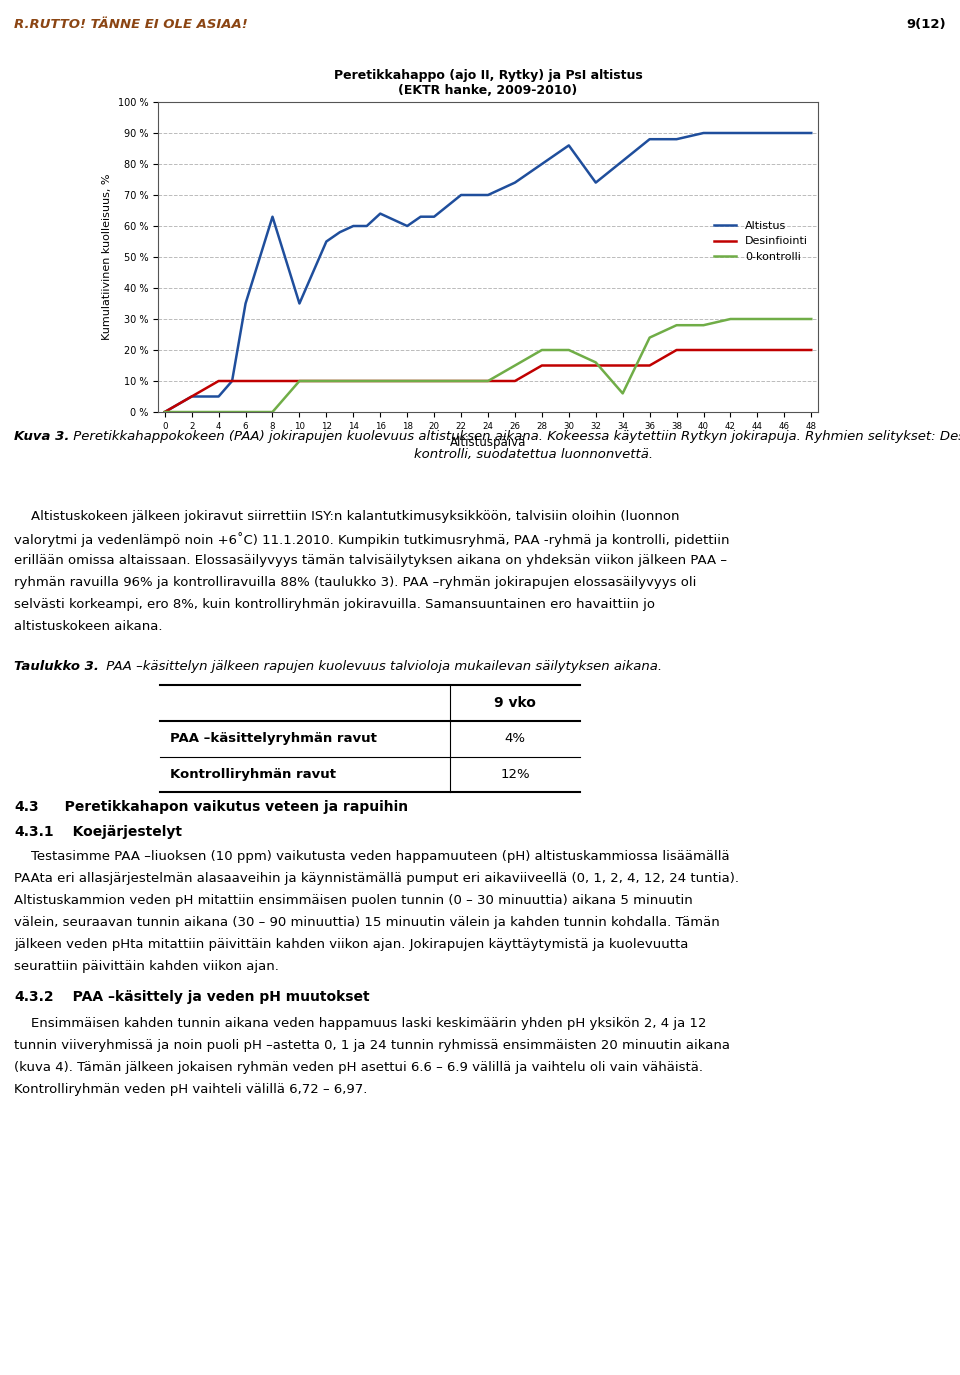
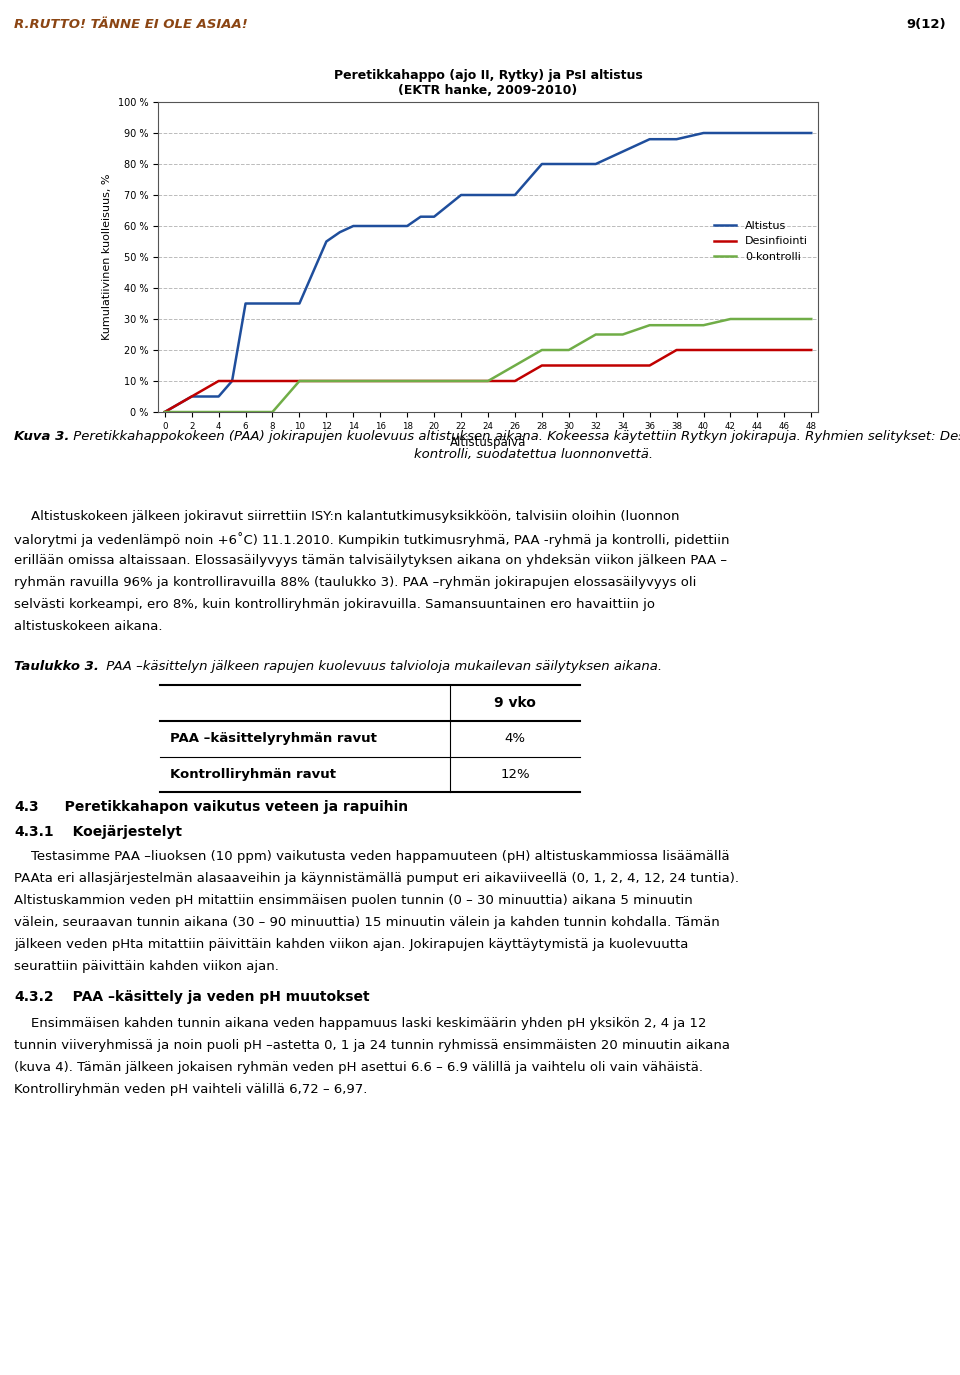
Altistus/8: 63 % -> 35 %
Altistus/16: 64 % -> 60 %
Altistus/26: 74 % -> 70 %
Altistus/30: 86 % -> 80 %
Altistus/32: 74 % -> 80 %
0-kontrolli/32: 16 % -> 25 %
0-kontrolli/34: 6 % -> 25 %
0-kontrolli/36: 24 % -> 28 %
